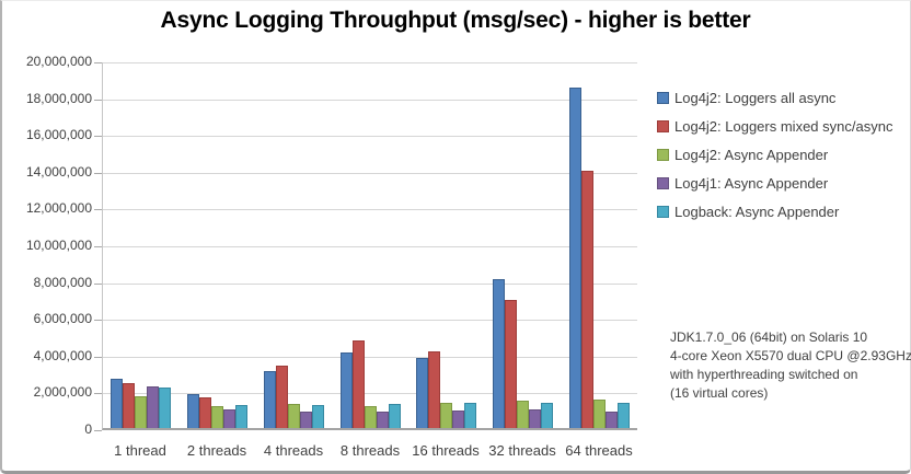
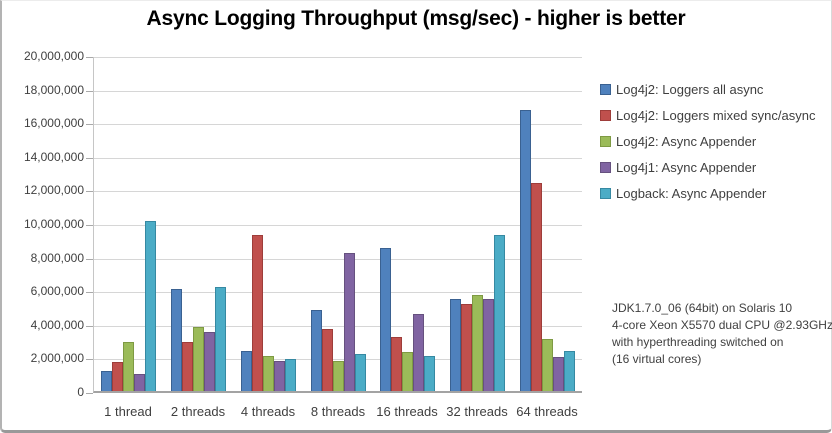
Log4j2: Loggers all async/1 thread: 2600000 -> 1200000
Log4j2: Loggers mixed sync/async/1 thread: 2400000 -> 1700000
Log4j2: Async Appender/1 thread: 1700000 -> 2900000
Log4j1: Async Appender/1 thread: 2200000 -> 1000000
Logback: Async Appender/1 thread: 2200000 -> 10100000
Log4j2: Loggers all async/2 threads: 1800000 -> 6100000
Log4j2: Loggers mixed sync/async/2 threads: 1700000 -> 2900000
Log4j2: Async Appender/2 threads: 1200000 -> 3800000
Log4j1: Async Appender/2 threads: 1000000 -> 3500000
Logback: Async Appender/2 threads: 1200000 -> 6200000
Log4j2: Loggers all async/4 threads: 3100000 -> 2400000
Log4j2: Loggers mixed sync/async/4 threads: 3400000 -> 9300000
Log4j2: Async Appender/4 threads: 1300000 -> 2100000
Log4j1: Async Appender/4 threads: 900000 -> 1800000
Logback: Async Appender/4 threads: 1200000 -> 1900000
Log4j2: Loggers all async/8 threads: 4100000 -> 4800000
Log4j2: Loggers mixed sync/async/8 threads: 4800000 -> 3700000
Log4j2: Async Appender/8 threads: 1200000 -> 1800000
Log4j1: Async Appender/8 threads: 900000 -> 8200000
Logback: Async Appender/8 threads: 1300000 -> 2200000
Log4j2: Loggers all async/16 threads: 3800000 -> 8500000
Log4j2: Loggers mixed sync/async/16 threads: 4200000 -> 3200000
Log4j2: Async Appender/16 threads: 1400000 -> 2300000
Log4j1: Async Appender/16 threads: 1000000 -> 4600000
Logback: Async Appender/16 threads: 1400000 -> 2100000
Log4j2: Loggers all async/32 threads: 8100000 -> 5500000
Log4j2: Loggers mixed sync/async/32 threads: 6900000 -> 5200000
Log4j2: Async Appender/32 threads: 1500000 -> 5700000
Log4j1: Async Appender/32 threads: 1000000 -> 5500000
Logback: Async Appender/32 threads: 1400000 -> 9300000
Log4j2: Loggers all async/64 threads: 18500000 -> 16700000
Log4j2: Loggers mixed sync/async/64 threads: 14000000 -> 12400000
Log4j2: Async Appender/64 threads: 1500000 -> 3100000
Log4j1: Async Appender/64 threads: 900000 -> 2000000
Logback: Async Appender/64 threads: 1400000 -> 2400000
